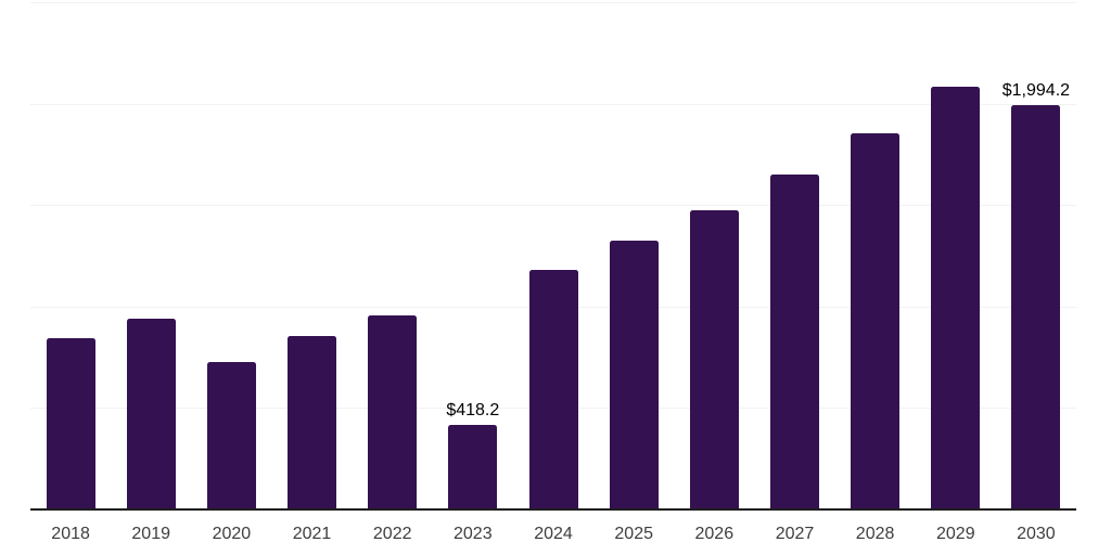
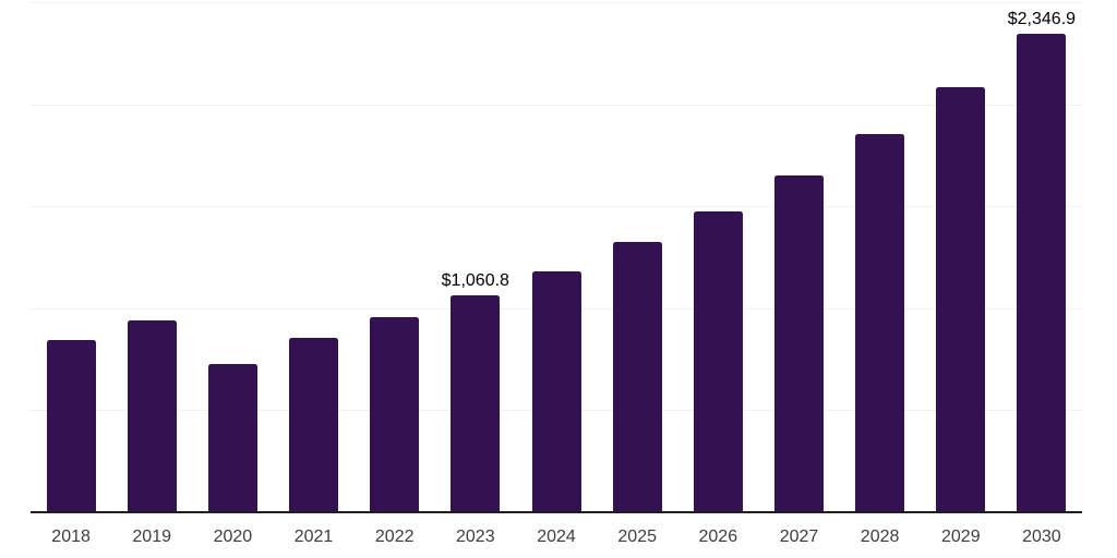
2023: $418.2 -> $1,060.8
2030: $1,994.2 -> $2,346.9
